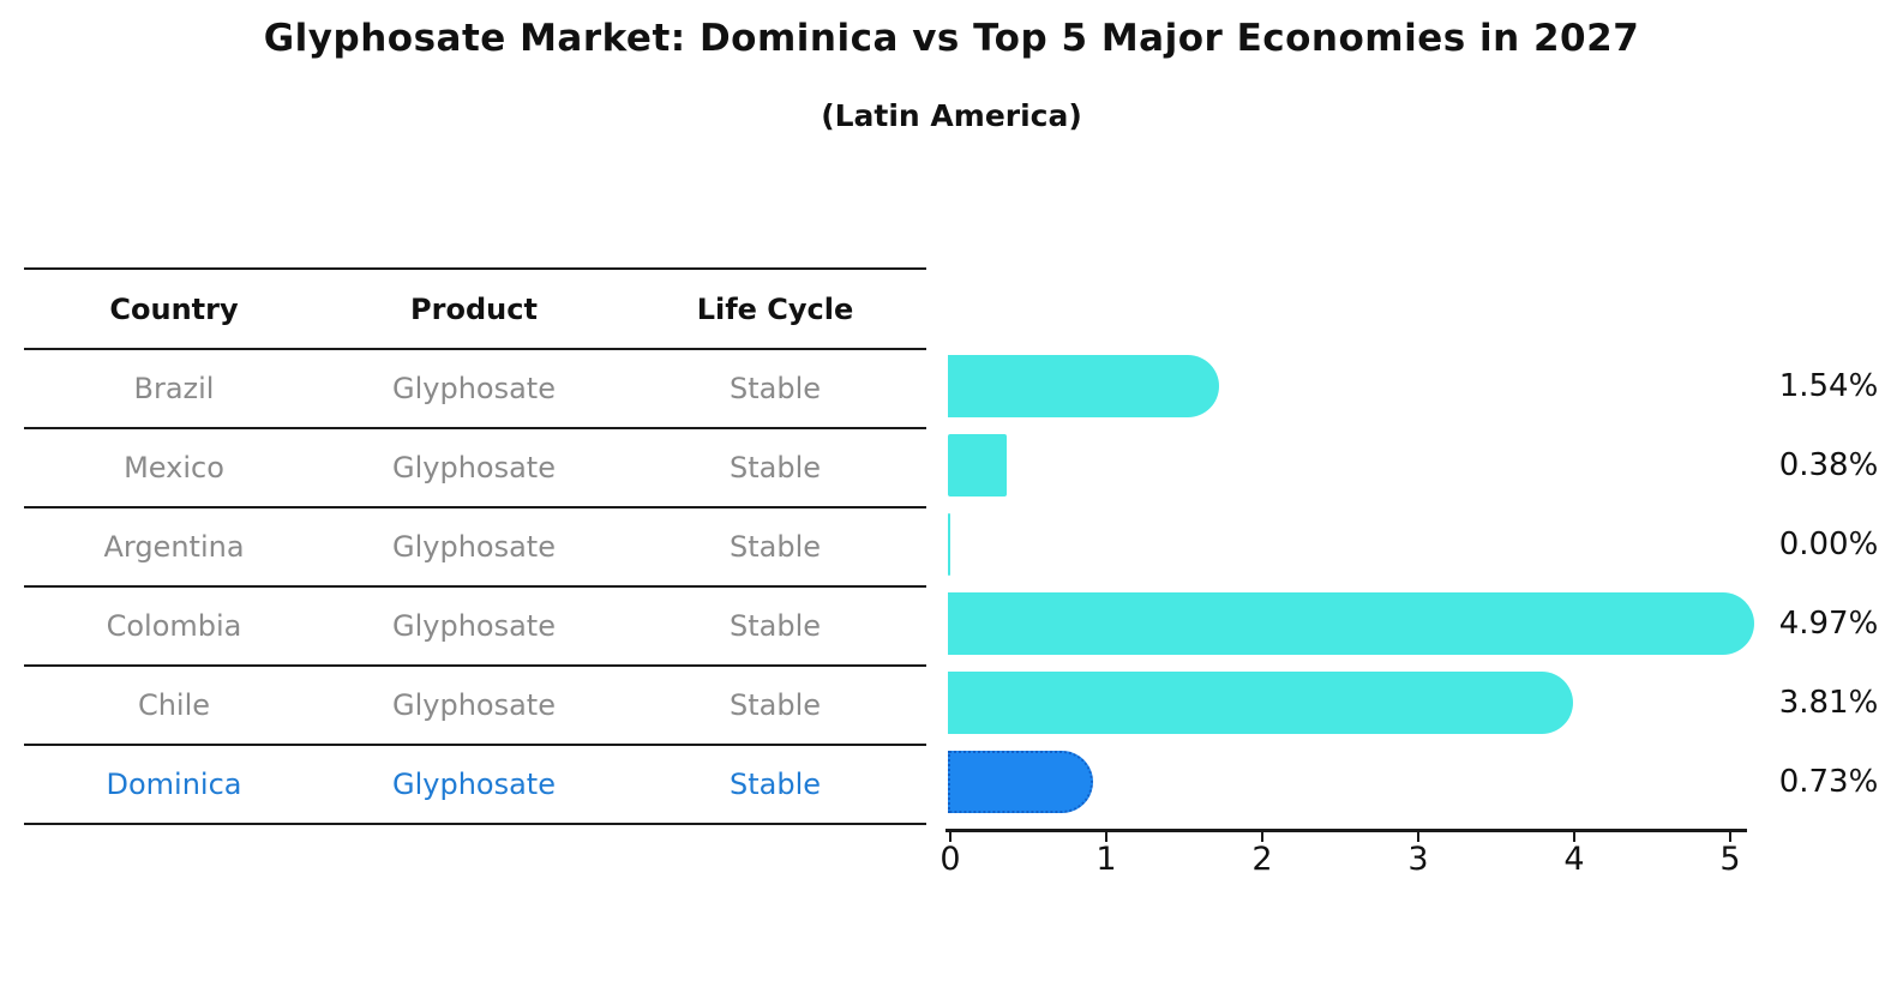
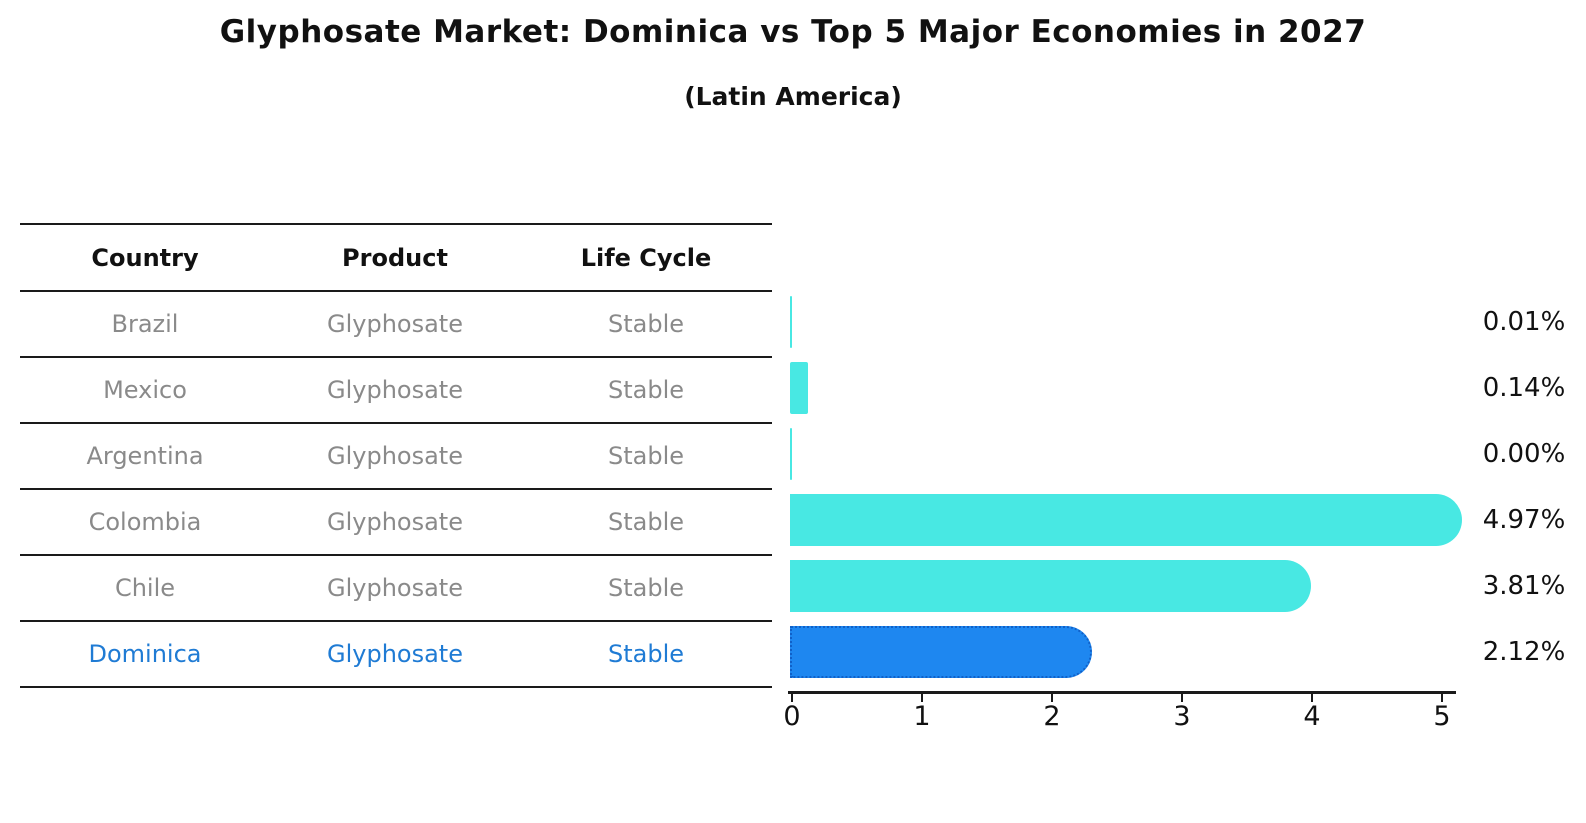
Brazil: 1.54% -> 0.01%
Mexico: 0.38% -> 0.14%
Dominica: 0.73% -> 2.12%
